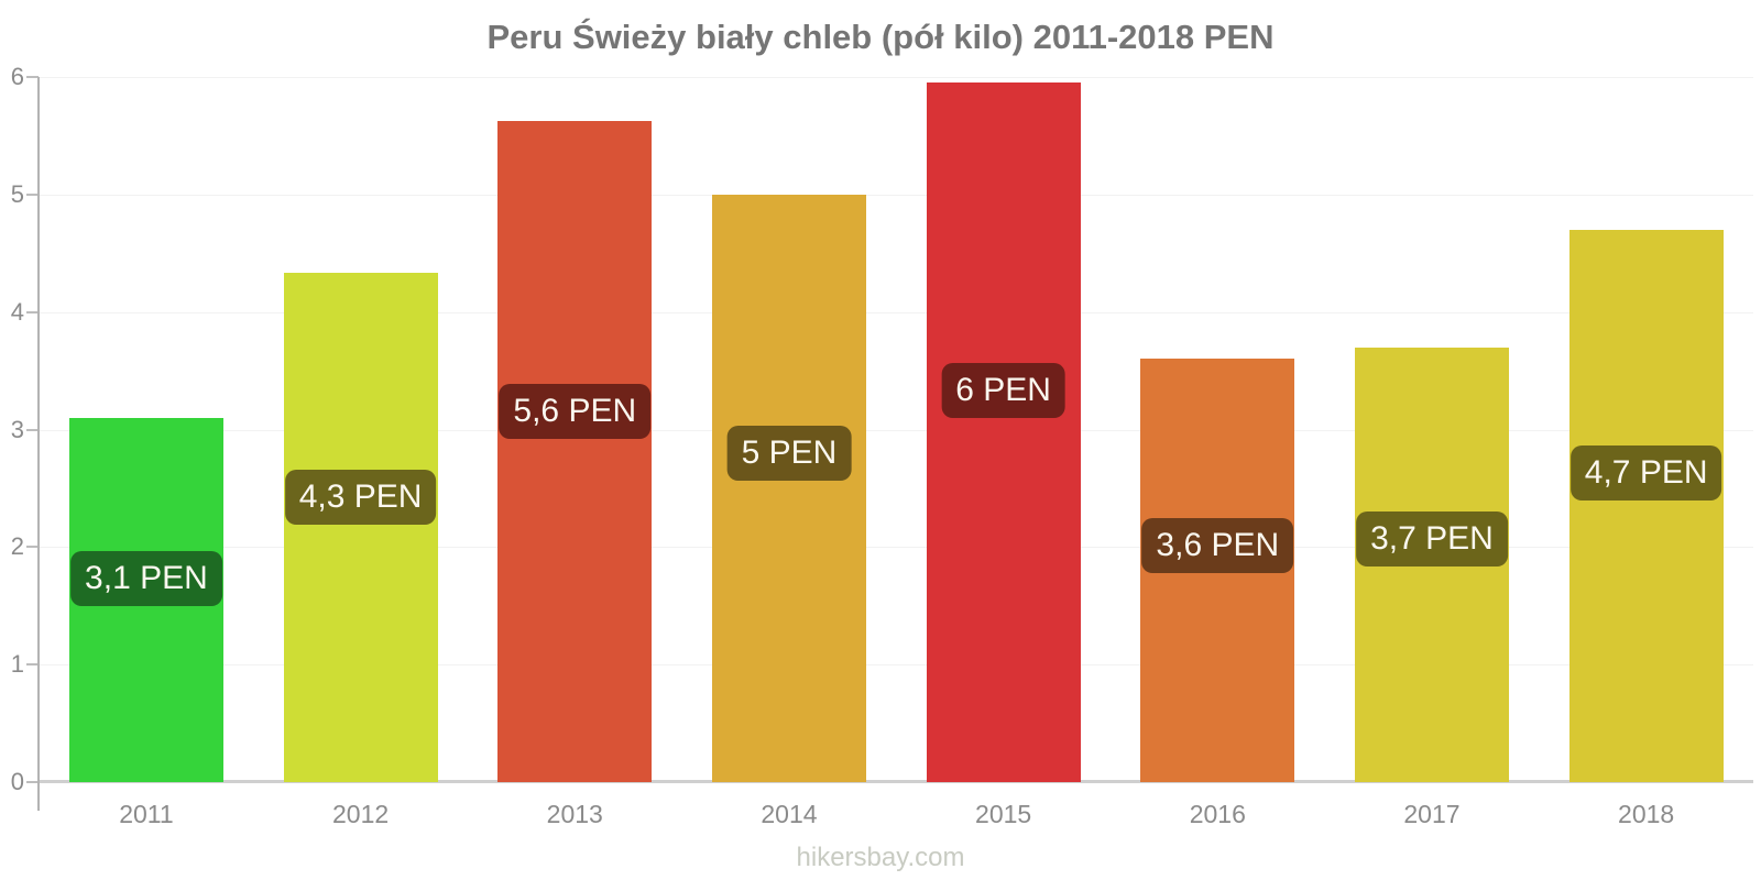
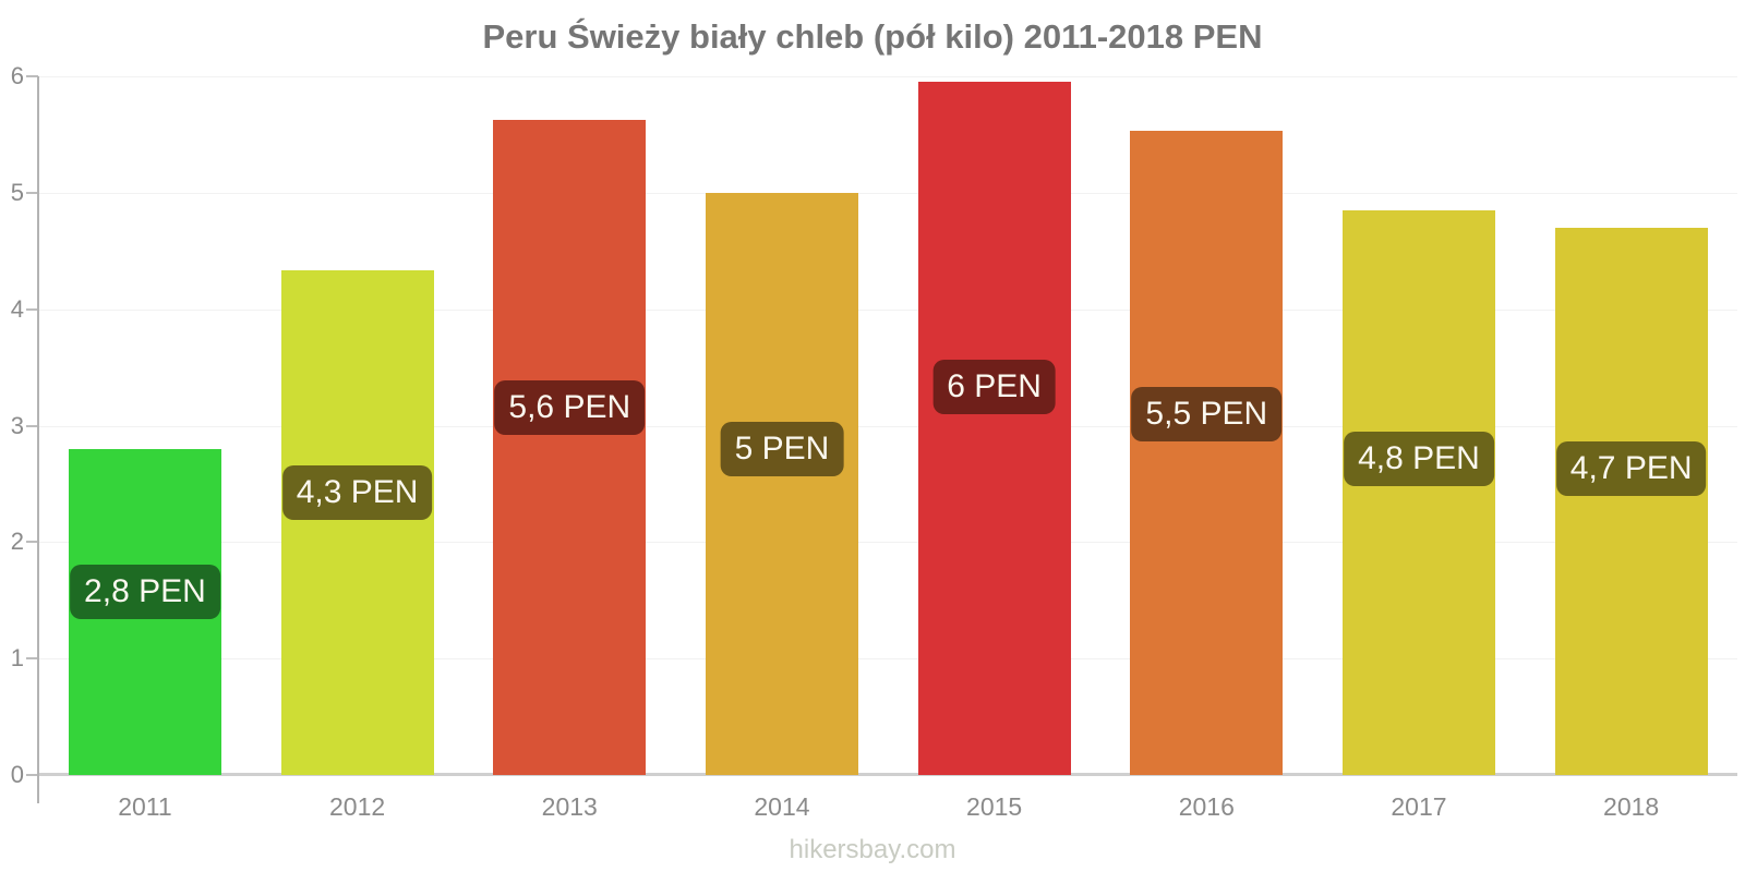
2011: 3,1 -> 2,8
2016: 3,6 -> 5,5
2017: 3,7 -> 4,8
